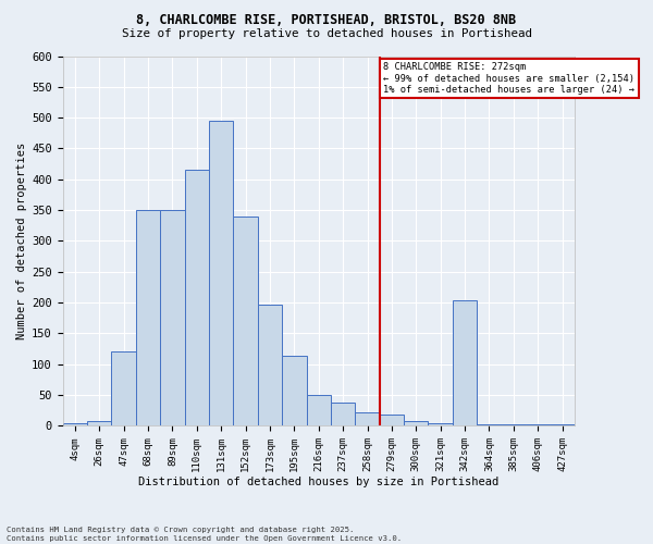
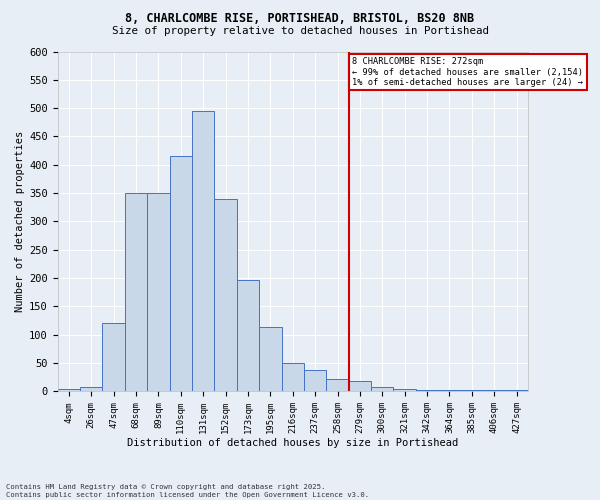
342sqm: 204 -> 2
